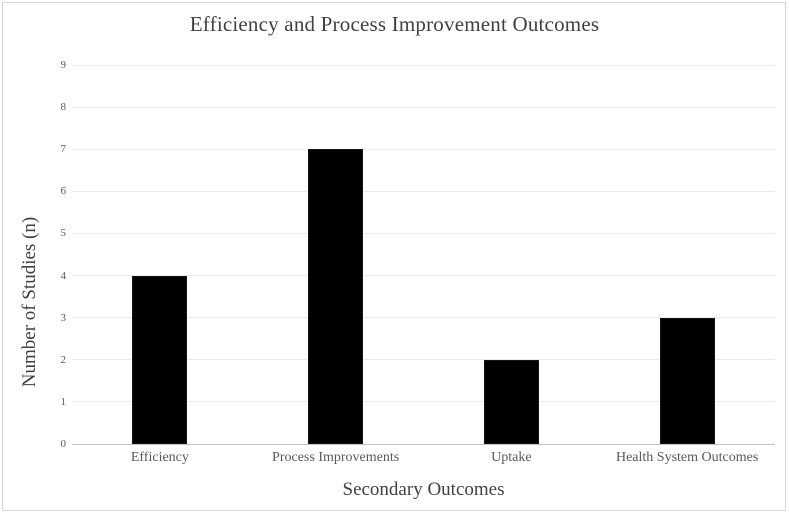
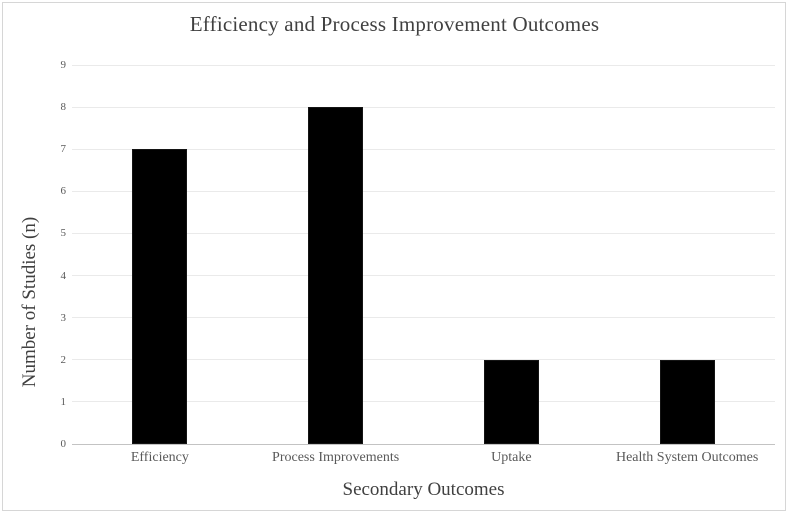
Efficiency: 4 -> 7
Process Improvements: 7 -> 8
Health System Outcomes: 3 -> 2
